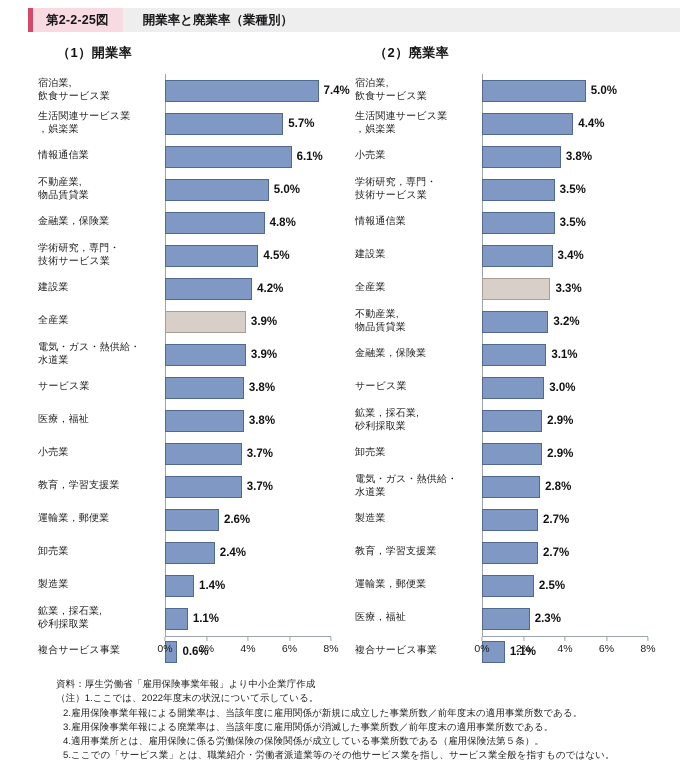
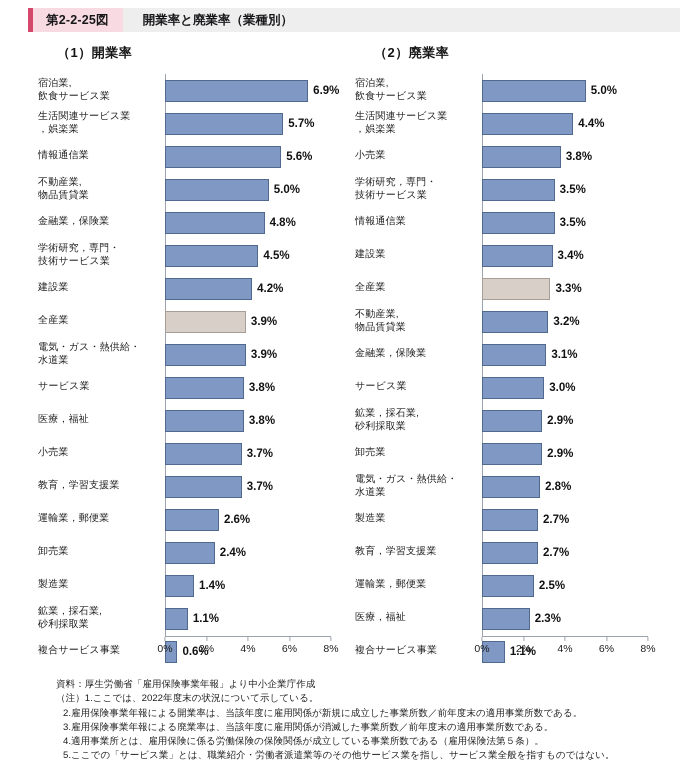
（1）開業率/宿泊業, 飲食サービス業: 7.4% -> 6.9%
（1）開業率/情報通信業: 6.1% -> 5.6%
